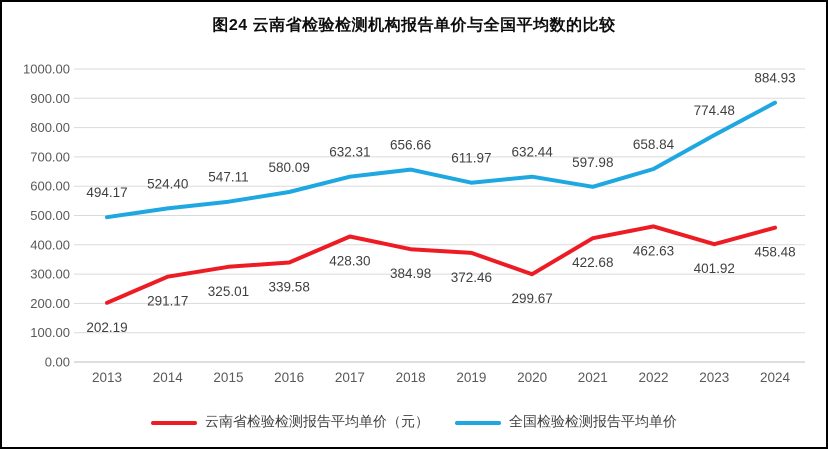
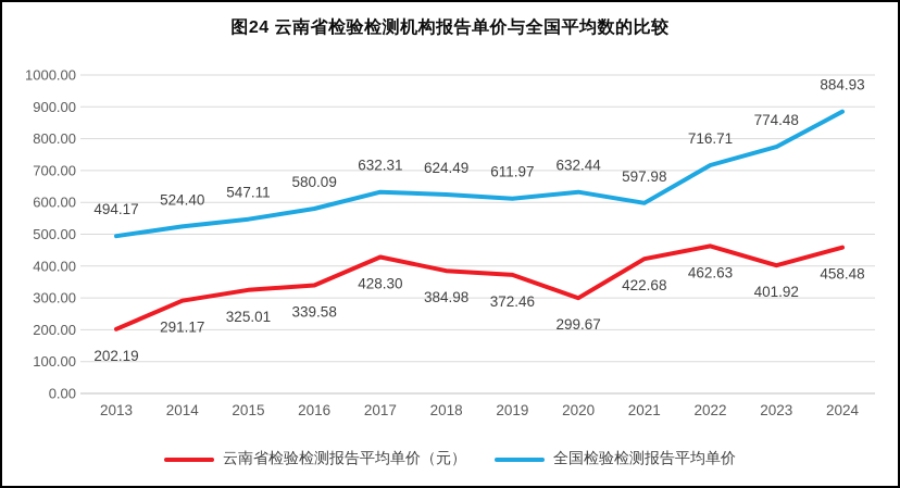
全国检验检测报告平均单价/2018: 656.66 -> 624.49
全国检验检测报告平均单价/2022: 658.84 -> 716.71
